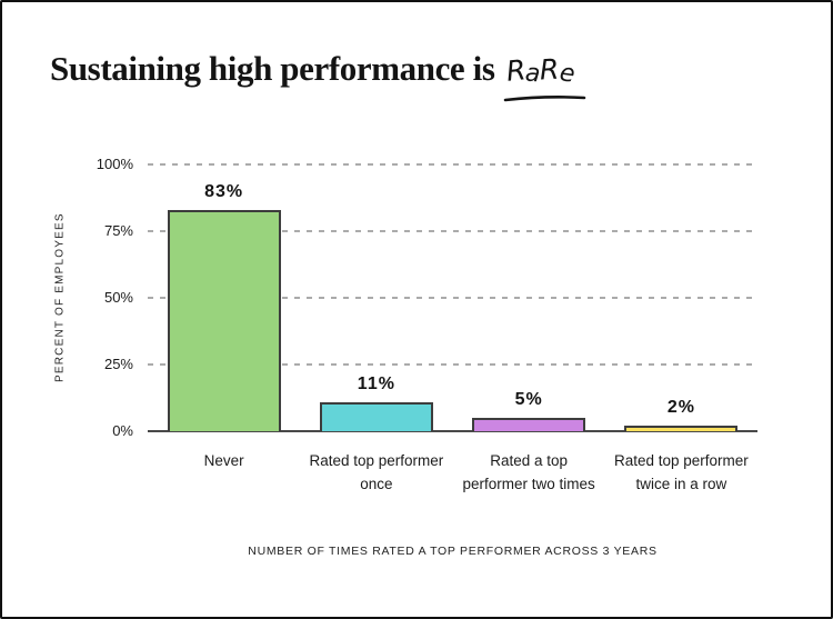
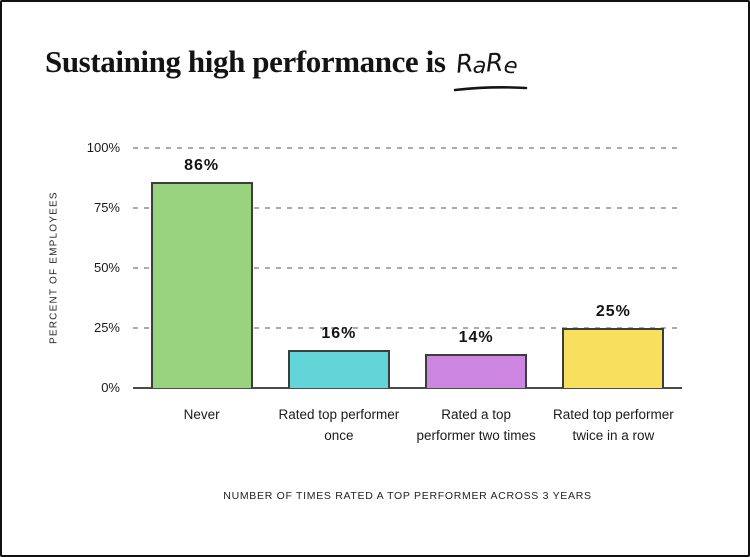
Never: 83% -> 86%
Rated top performer once: 11% -> 16%
Rated a top performer two times: 5% -> 14%
Rated top performer twice in a row: 2% -> 25%
